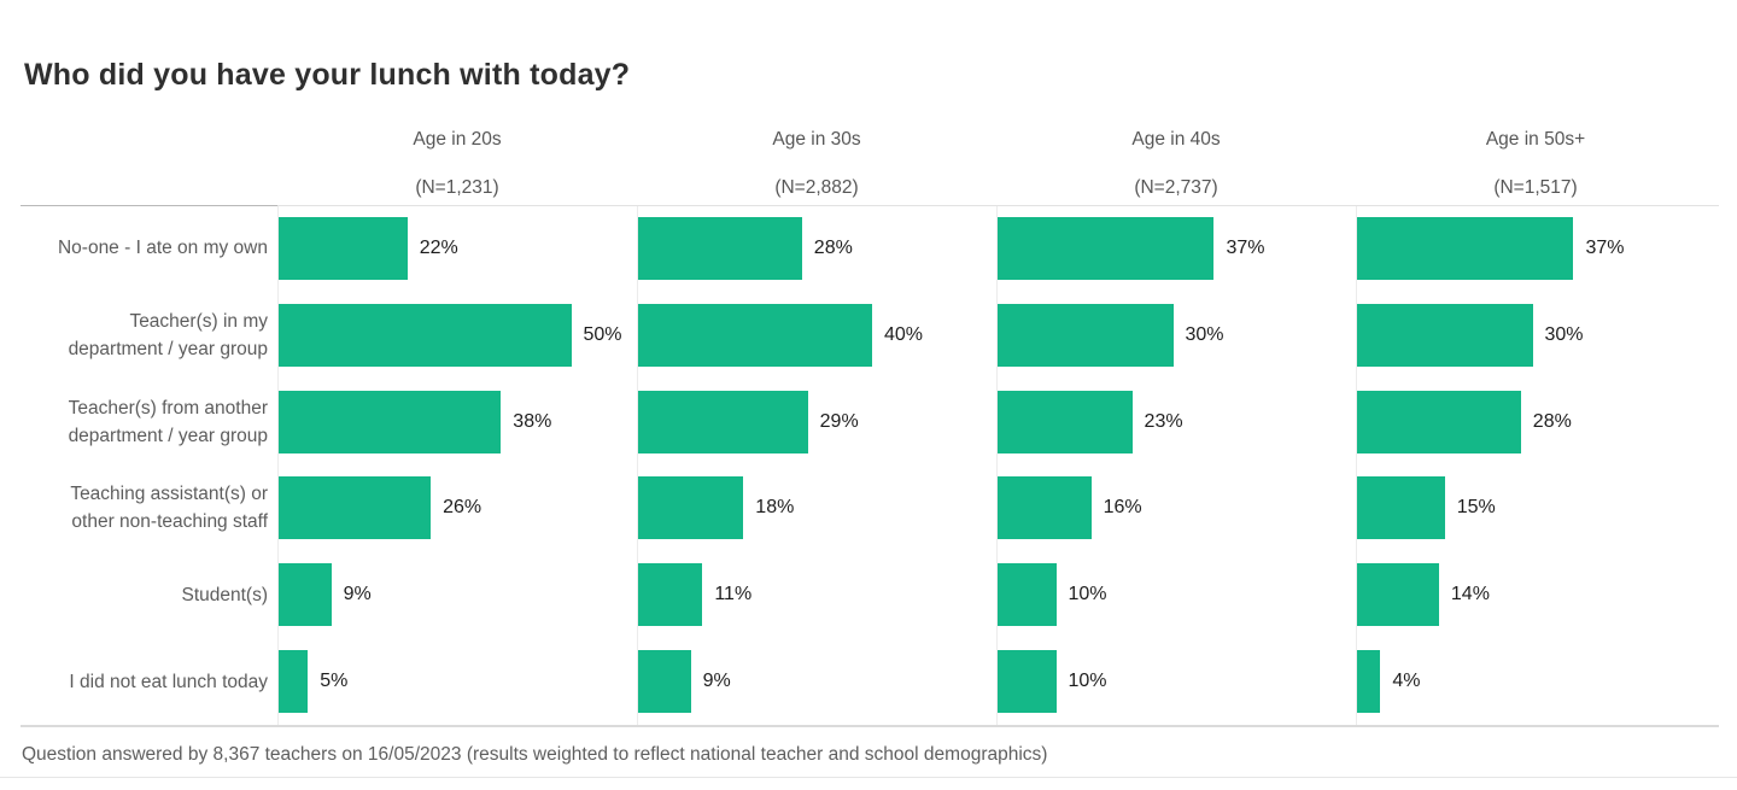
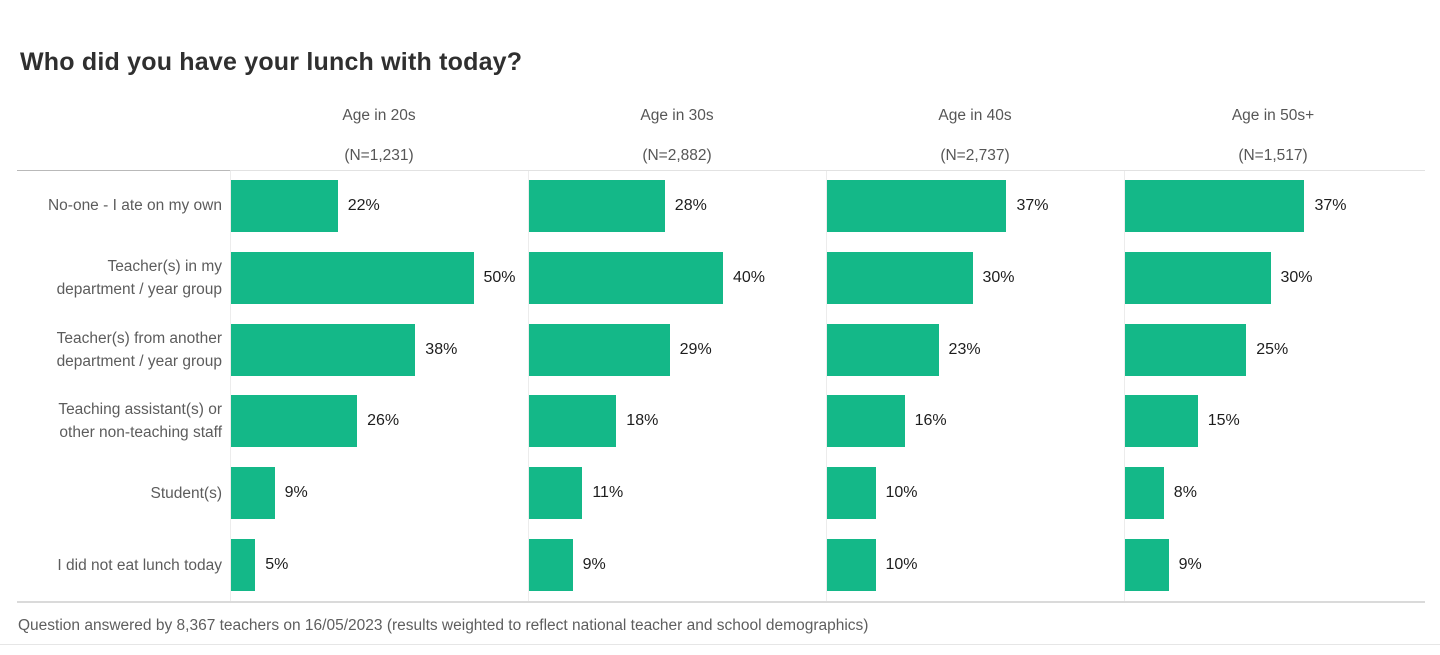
Age in 50s+/Teacher(s) from another department / year group: 28% -> 25%
Age in 50s+/Student(s): 14% -> 8%
Age in 50s+/I did not eat lunch today: 4% -> 9%
